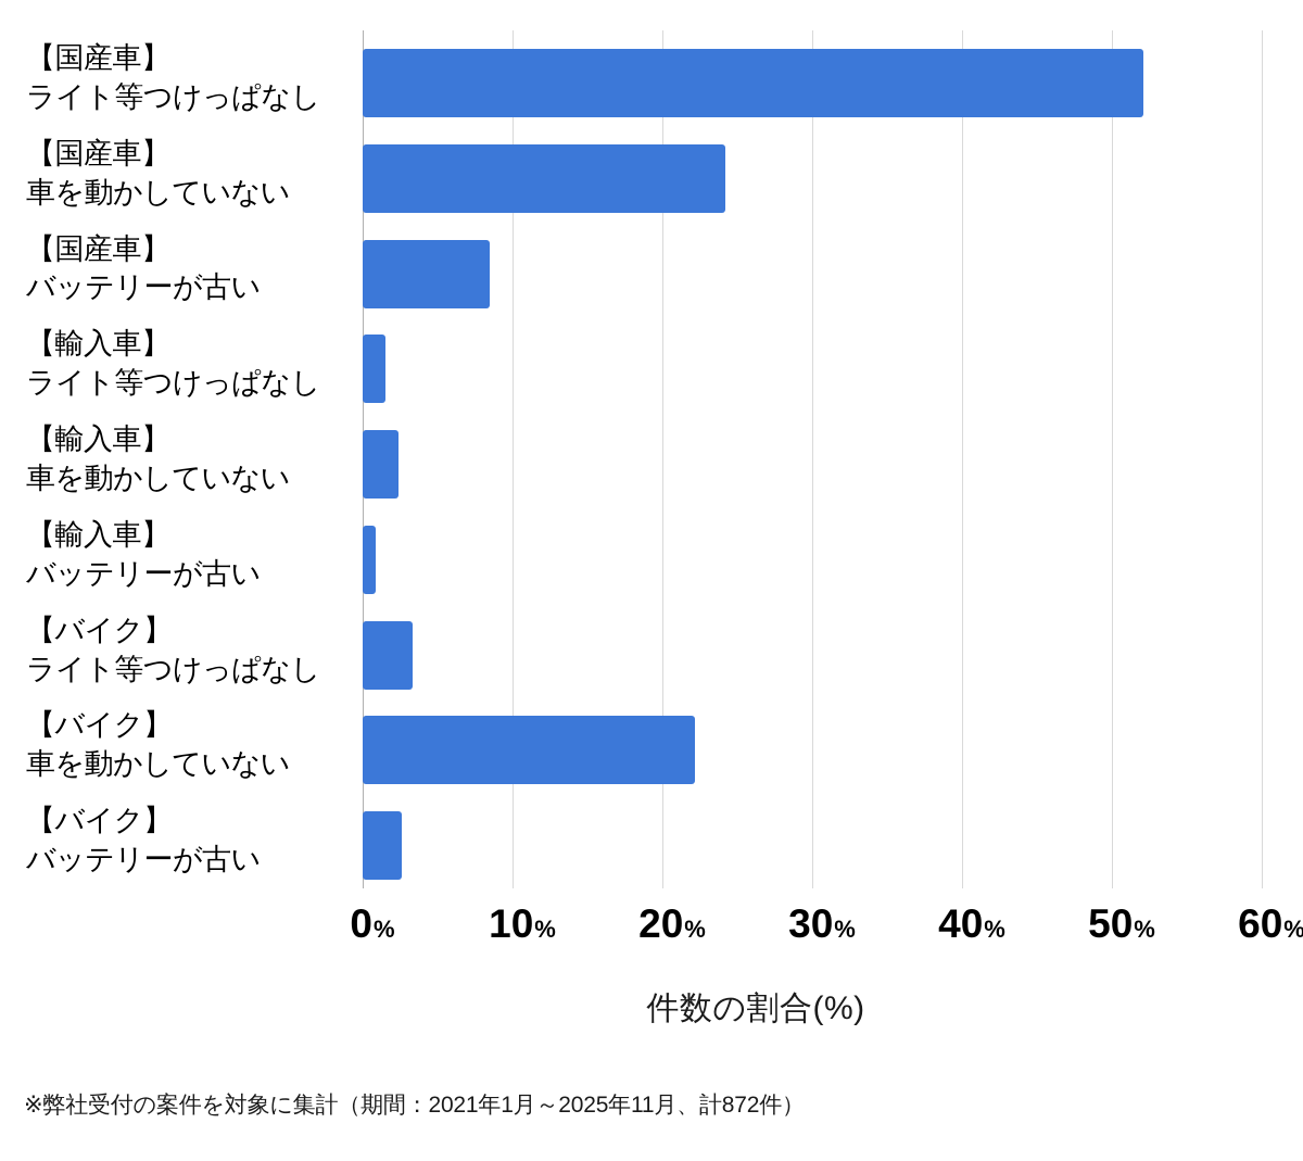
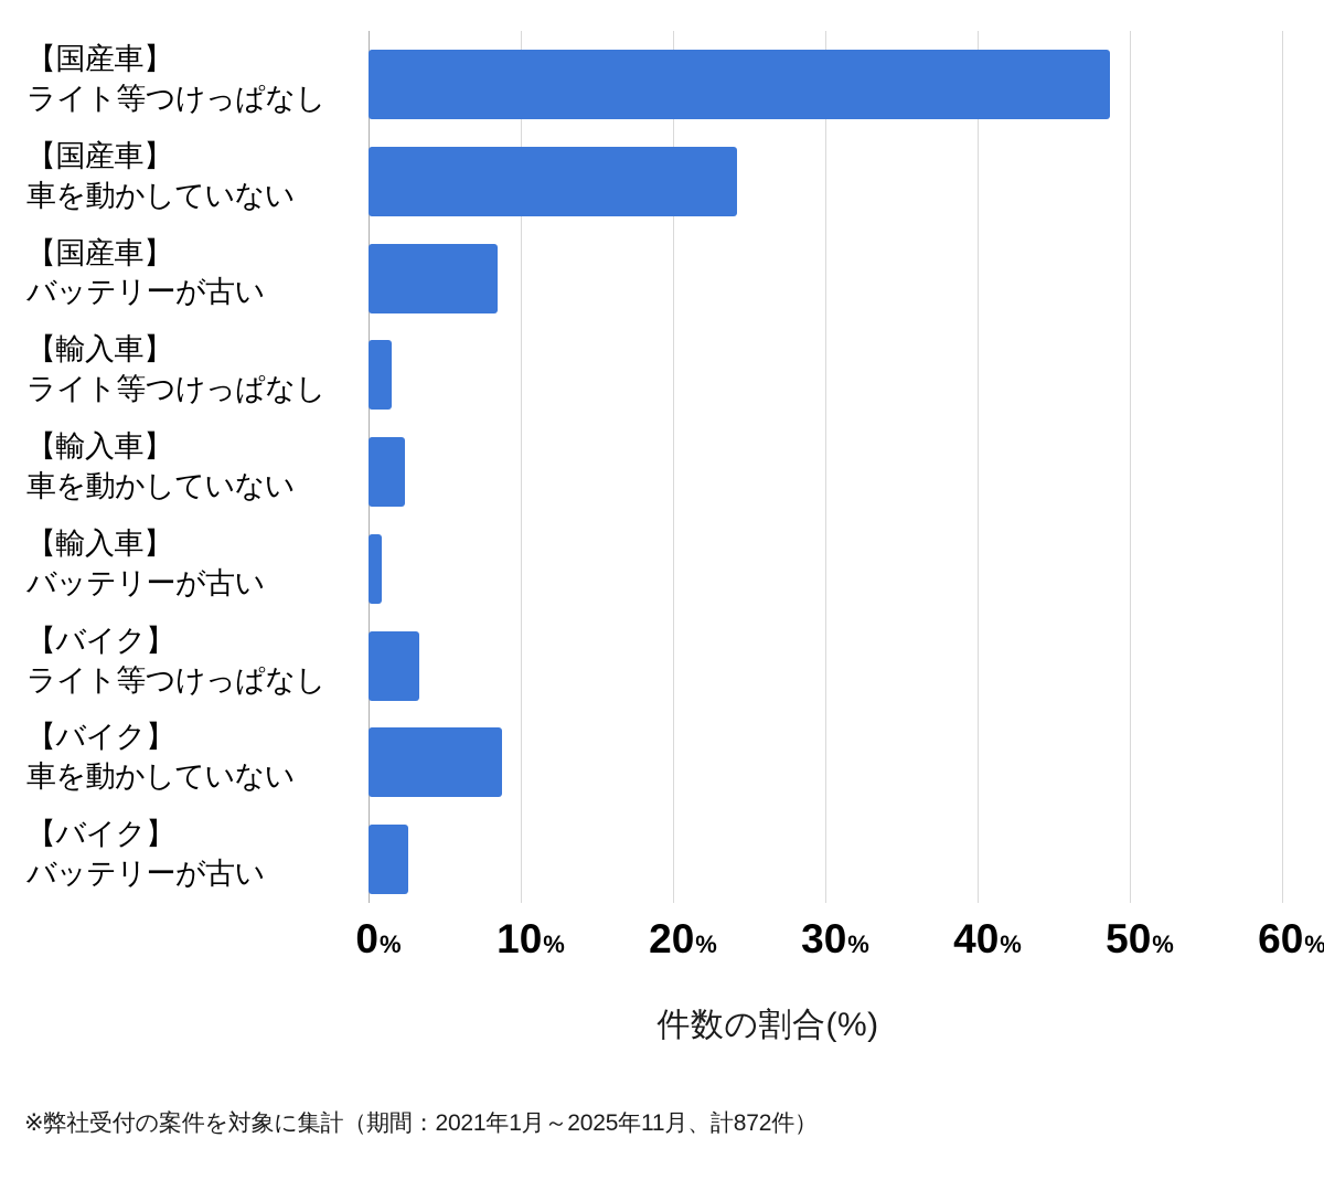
【国産車】 ライト等つけっぱなし: 52.1 -> 48.7
【バイク】 車を動かしていない: 22.2 -> 8.8
